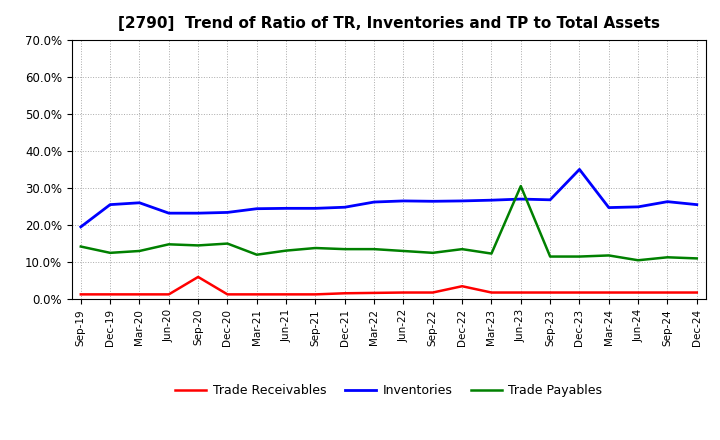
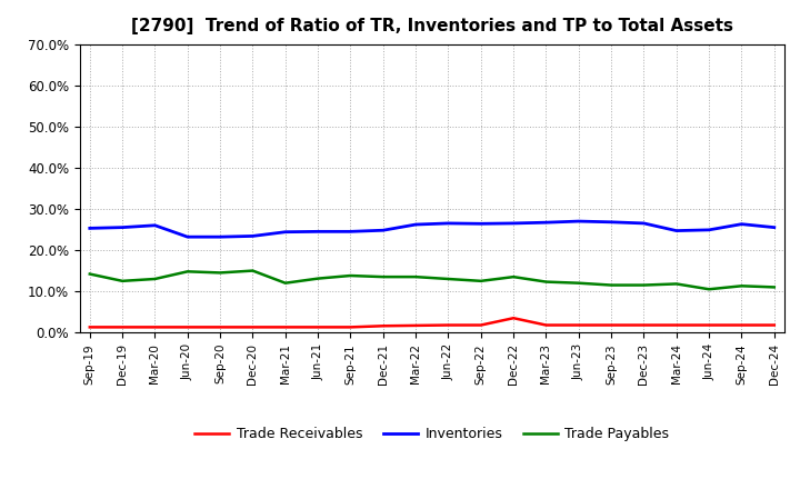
Inventories/Sep-19: 19.5% -> 25.3%
Trade Receivables/Sep-20: 6.0% -> 1.3%
Trade Payables/Jun-23: 30.5% -> 12.0%
Inventories/Dec-23: 35.0% -> 26.5%
